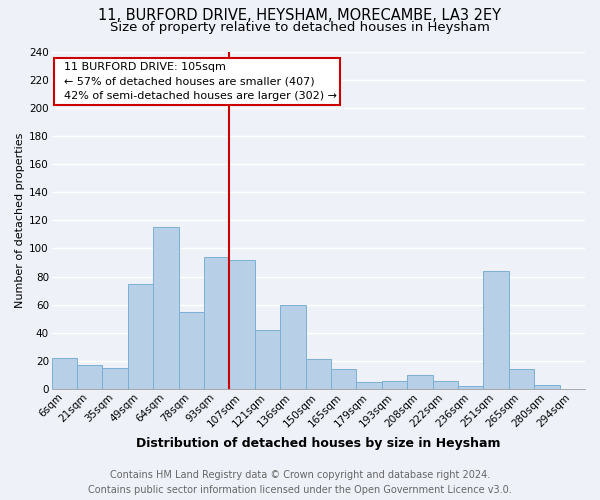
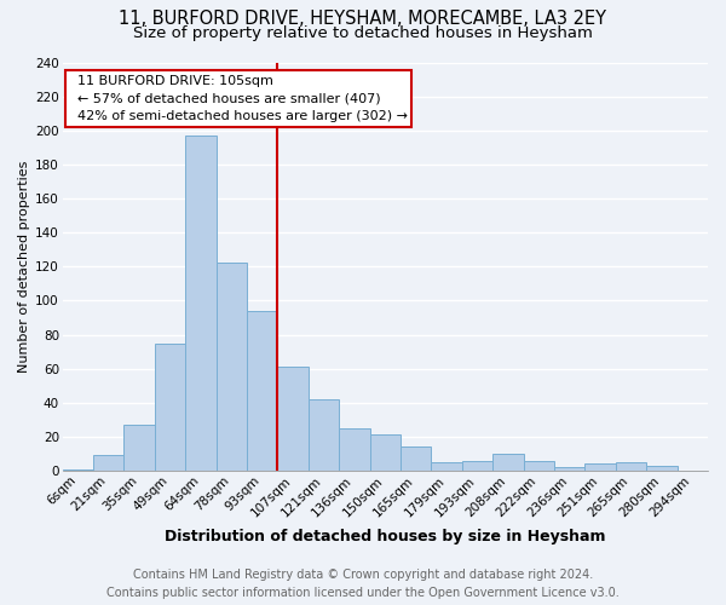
6sqm: 22 -> 1
21sqm: 17 -> 9
35sqm: 15 -> 27
64sqm: 115 -> 197
78sqm: 55 -> 122
107sqm: 92 -> 61
136sqm: 60 -> 25
251sqm: 84 -> 4
265sqm: 14 -> 5
